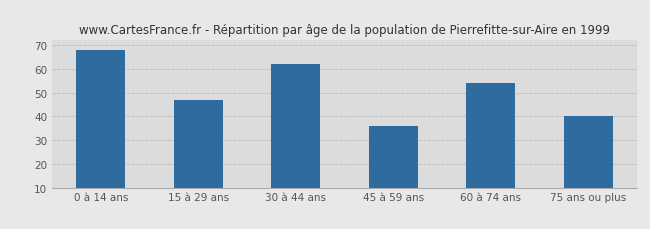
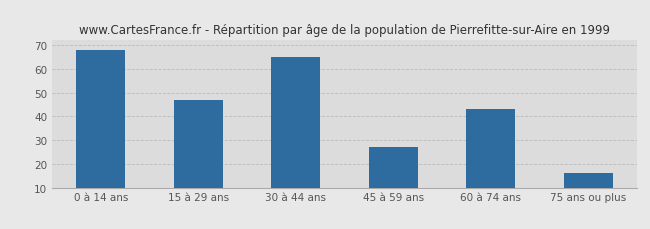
30 à 44 ans: 62 -> 65
45 à 59 ans: 36 -> 27
60 à 74 ans: 54 -> 43
75 ans ou plus: 40 -> 16
